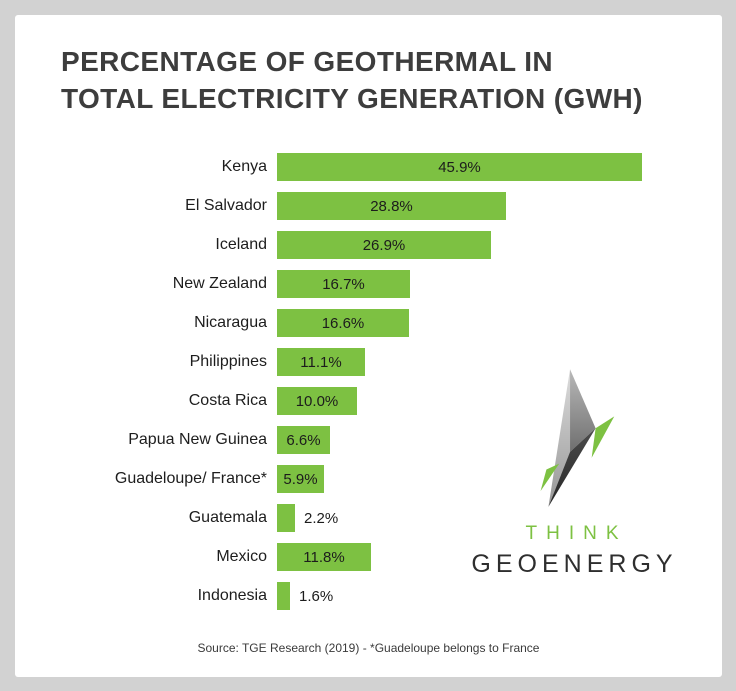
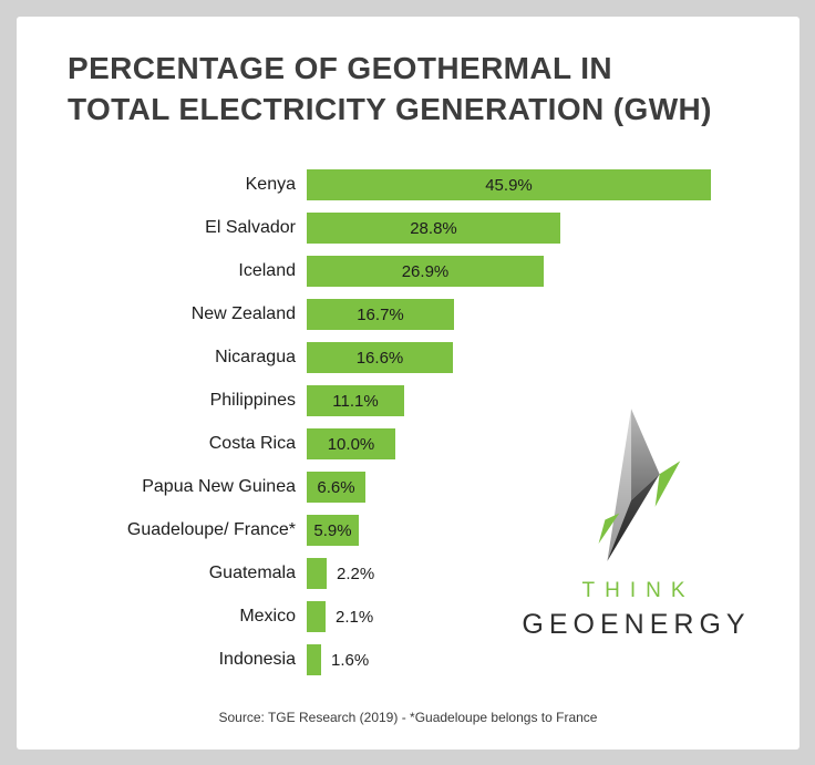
Mexico: 11.8% -> 2.1%
